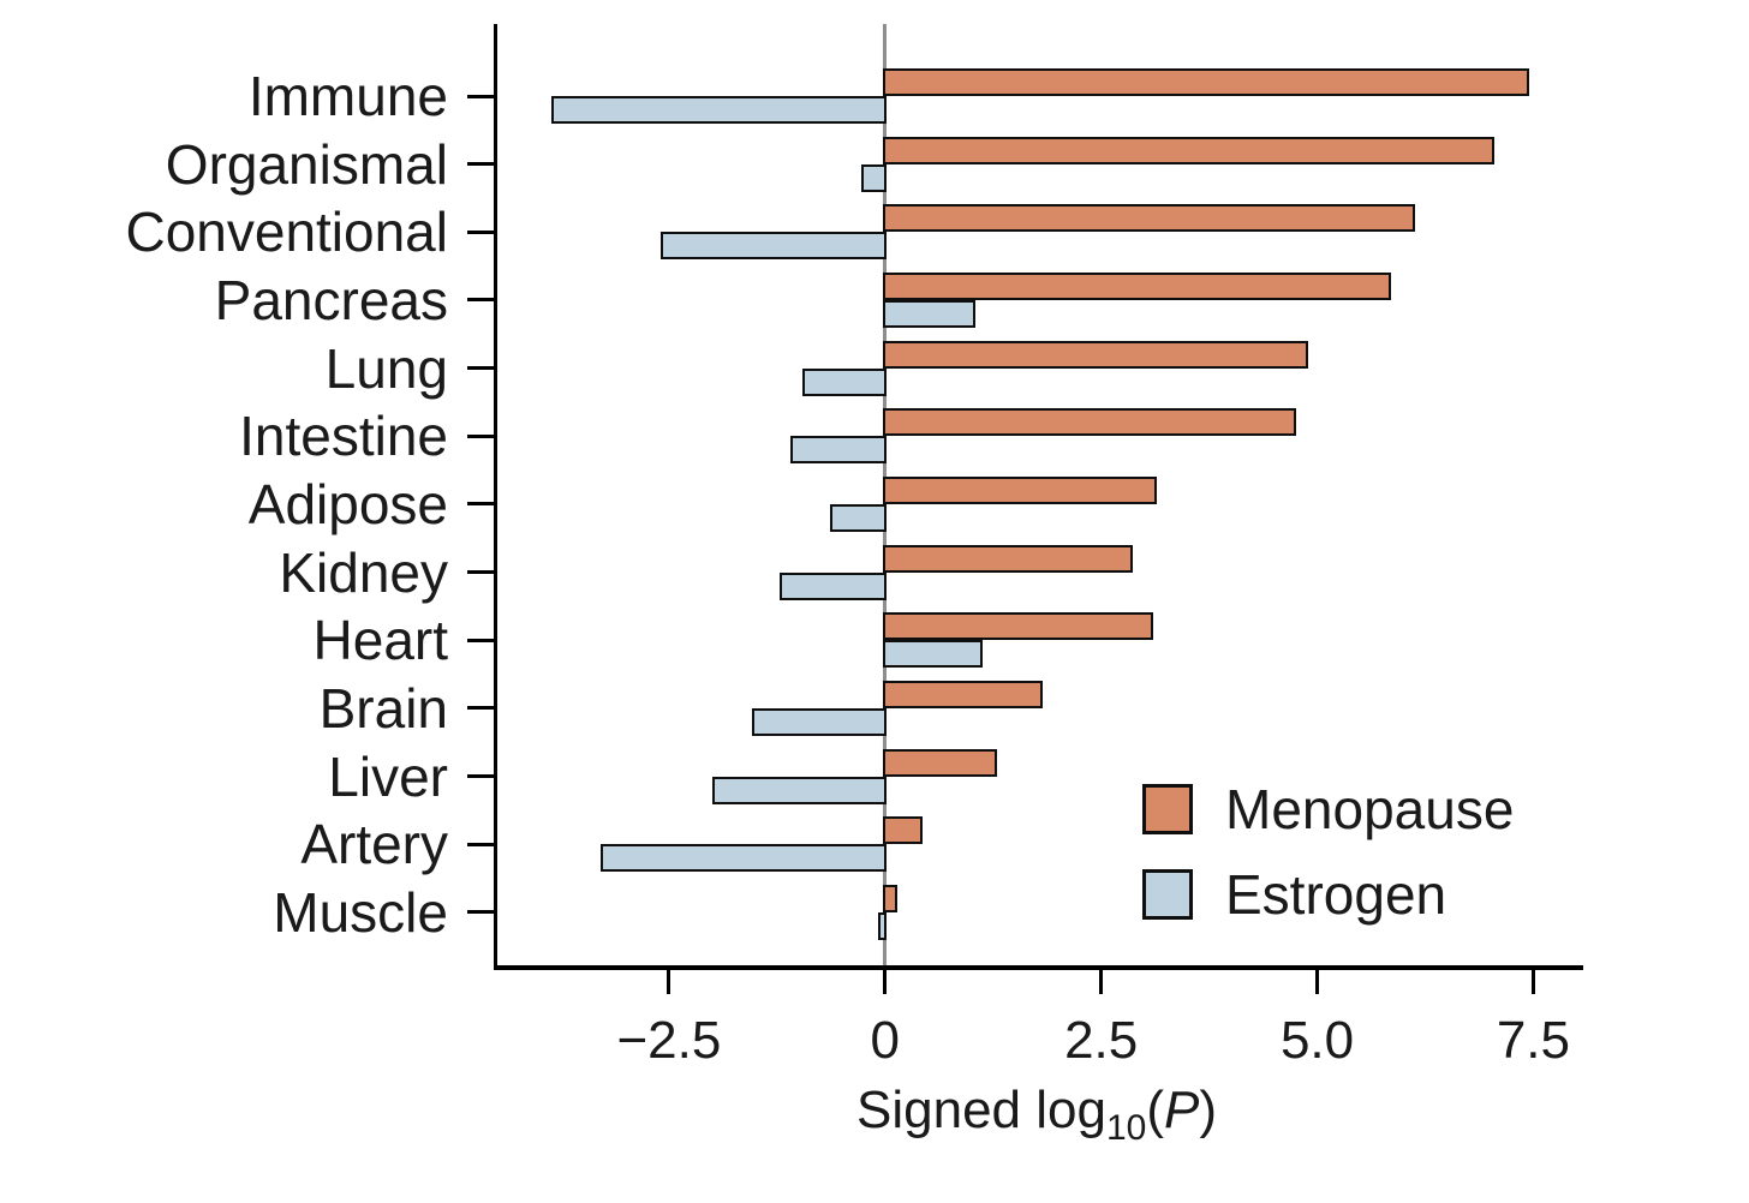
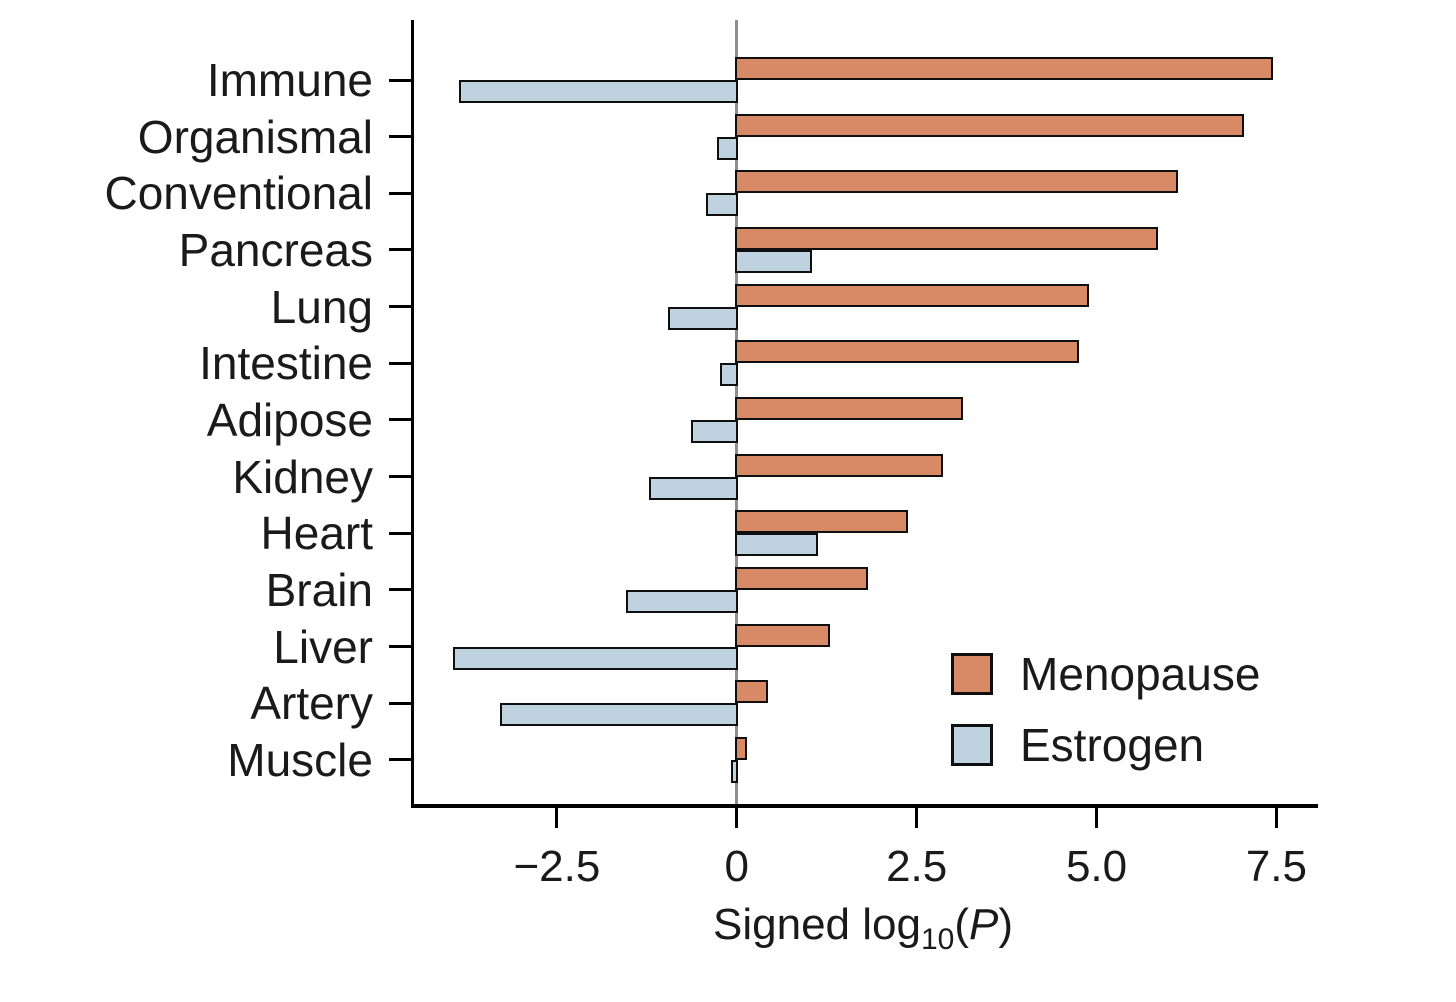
Estrogen/Conventional: -2.6 -> -0.4
Estrogen/Intestine: -1.1 -> -0.2
Menopause/Heart: 3.1 -> 2.4
Estrogen/Liver: -2.0 -> -3.9
